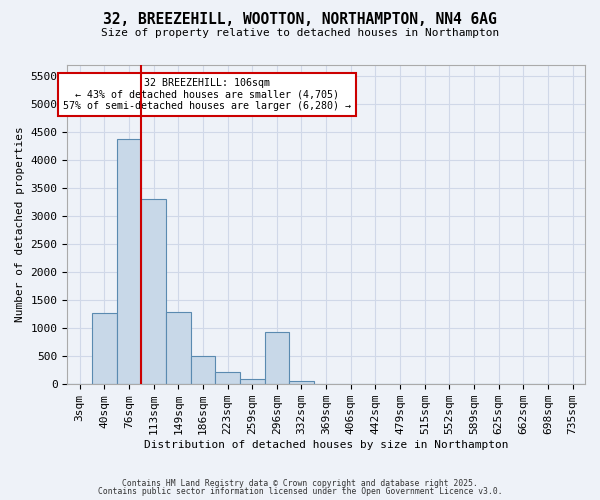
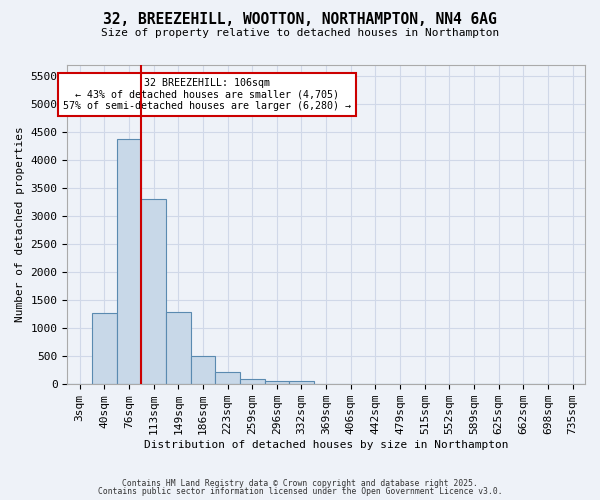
296sqm: 940 -> 60
